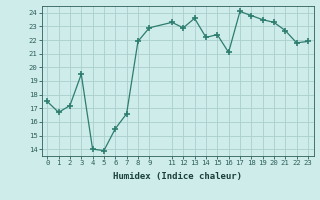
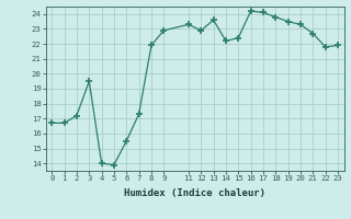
0: 17.5 -> 16.7
7: 16.6 -> 17.3
16: 21.1 -> 24.2
